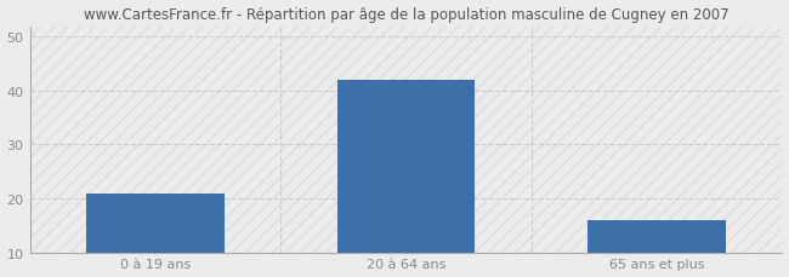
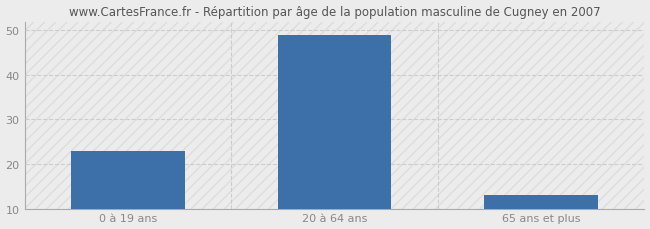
0 à 19 ans: 21 -> 23
20 à 64 ans: 42 -> 49
65 ans et plus: 16 -> 13
